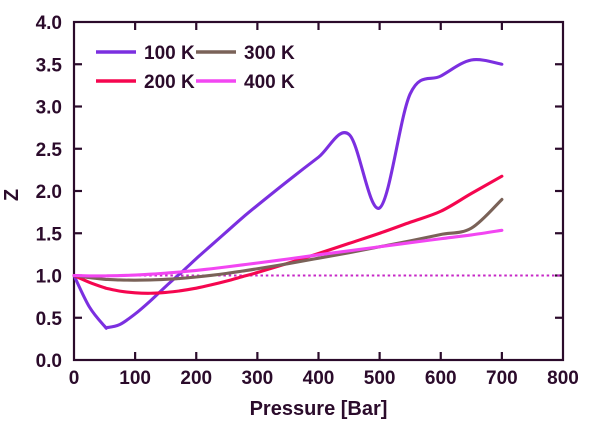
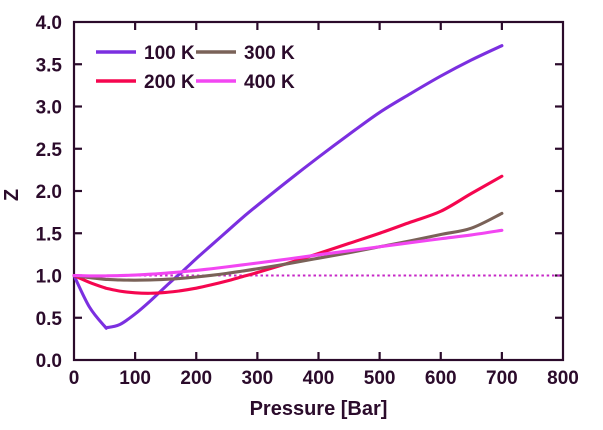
100 K/500: 1.8 -> 2.9
100 K/700: 3.5 -> 3.7
300 K/700: 1.9 -> 1.7
